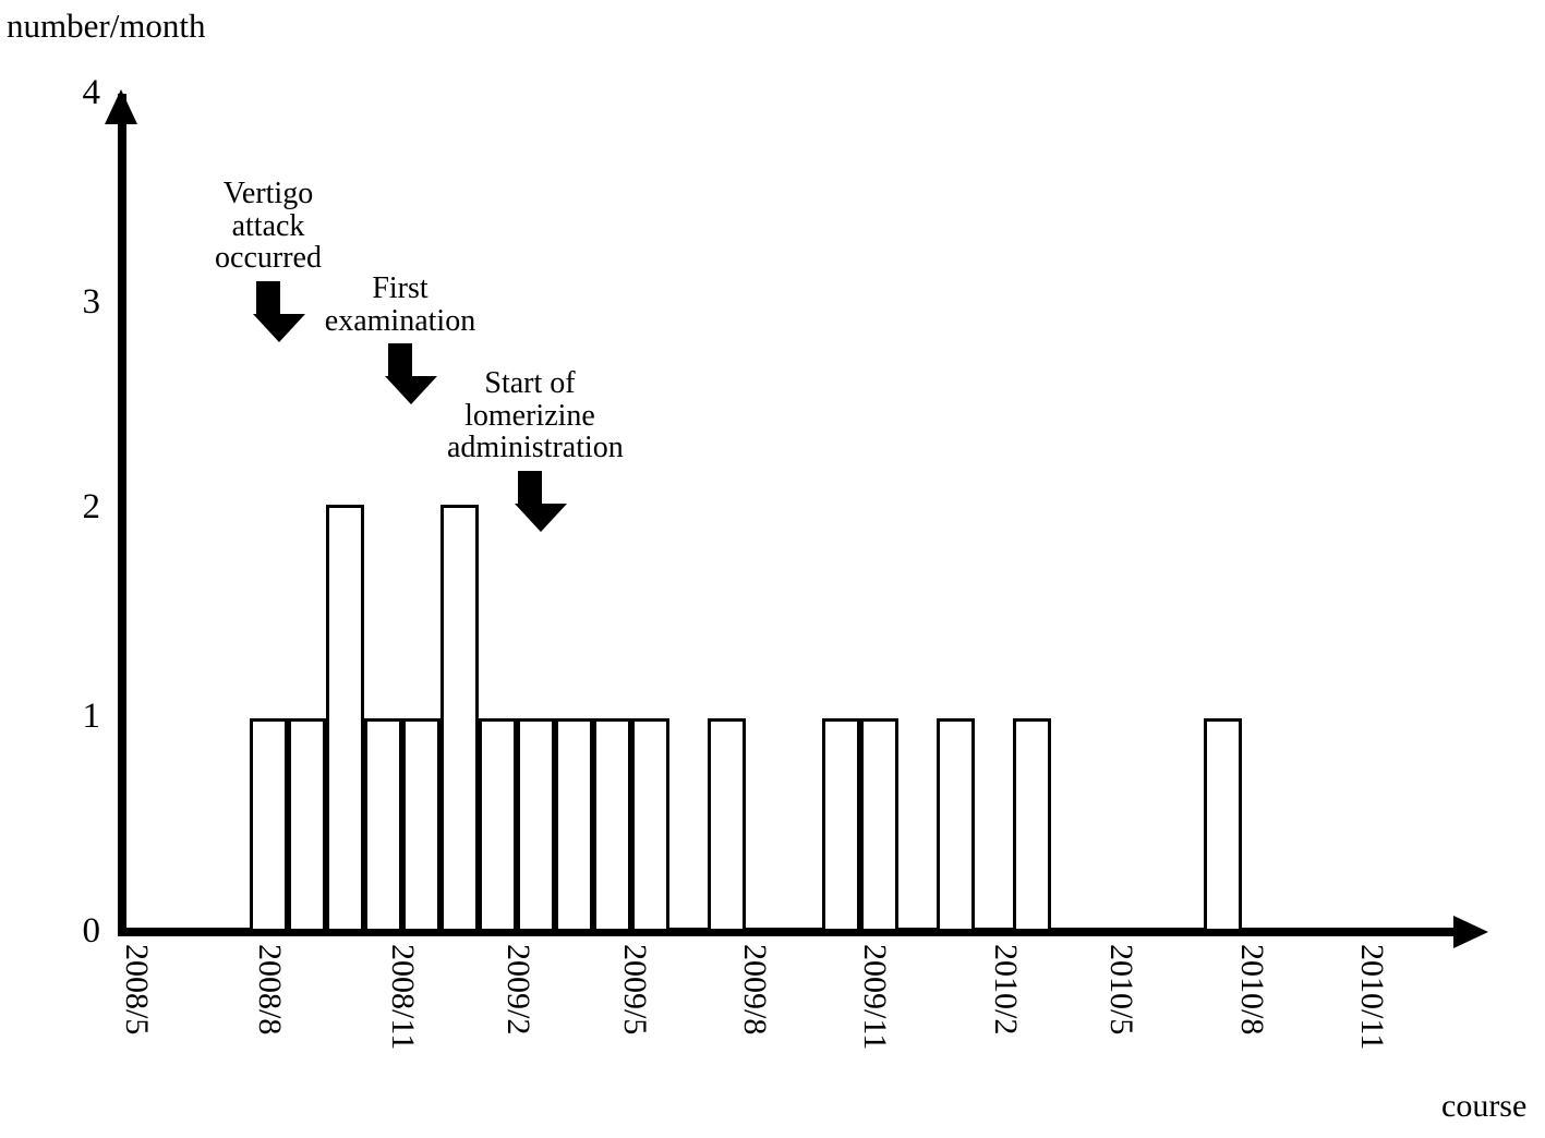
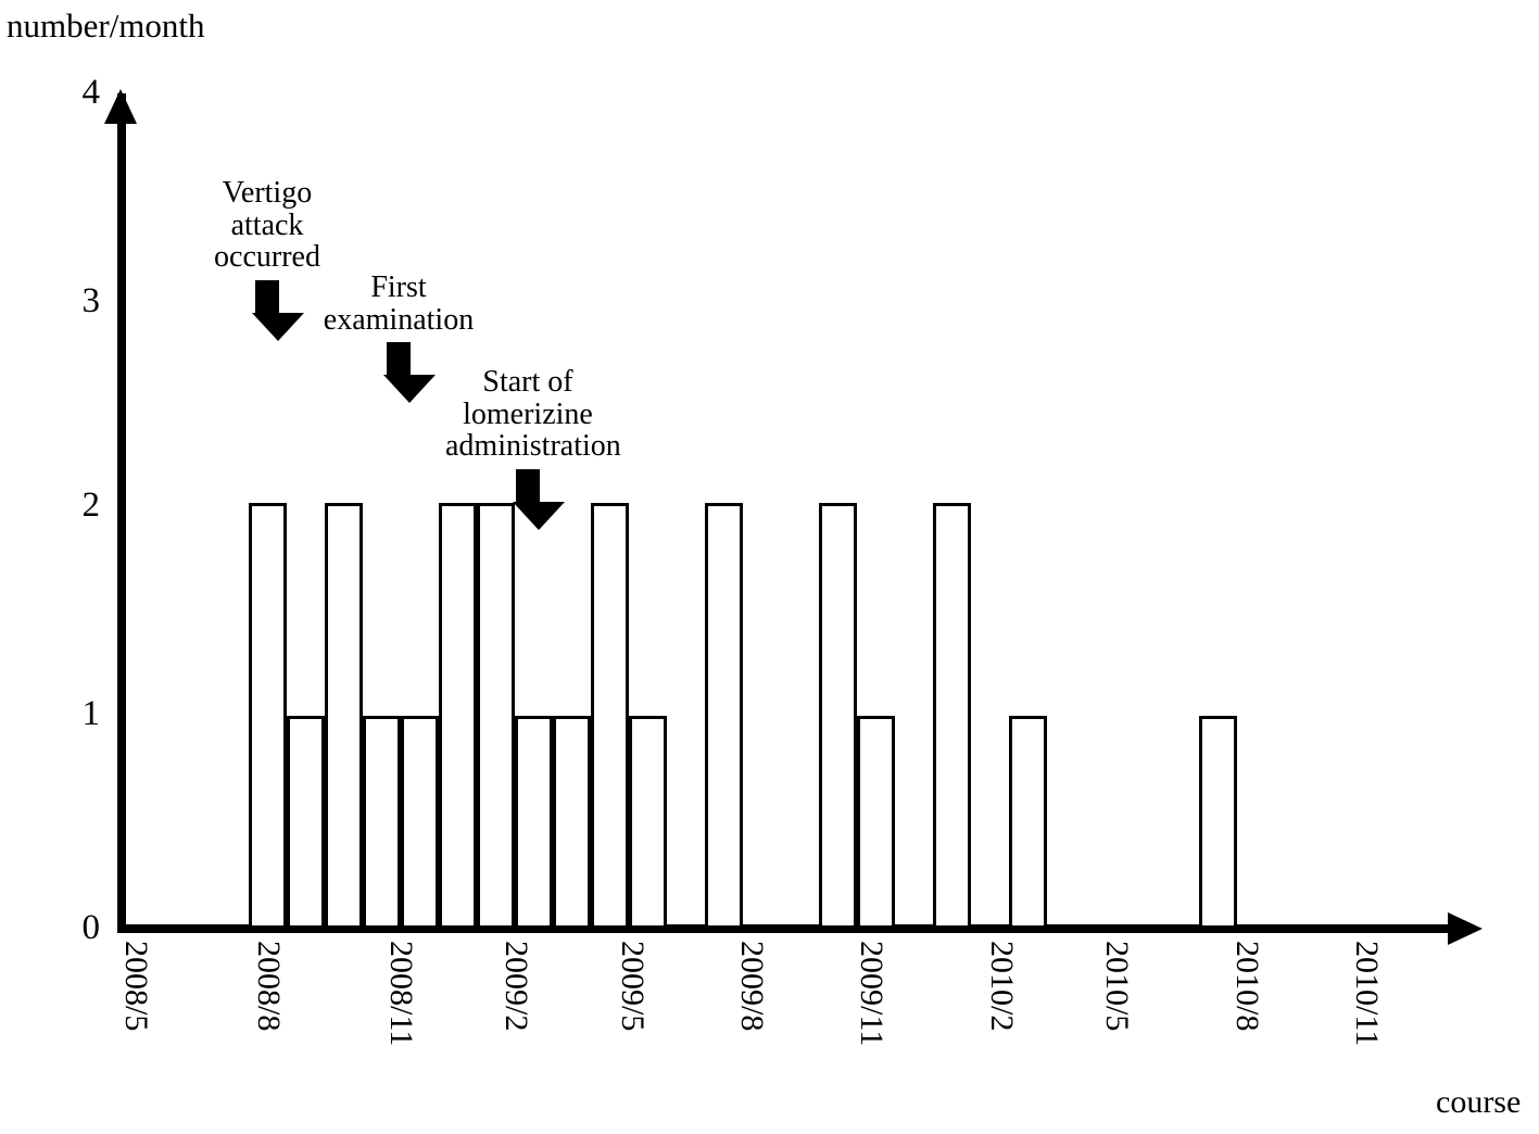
2008/8: 1 -> 2
2009/2: 1 -> 2
2009/5: 1 -> 2
2009/8: 1 -> 2
2009/11: 1 -> 2
2010/2: 1 -> 2
